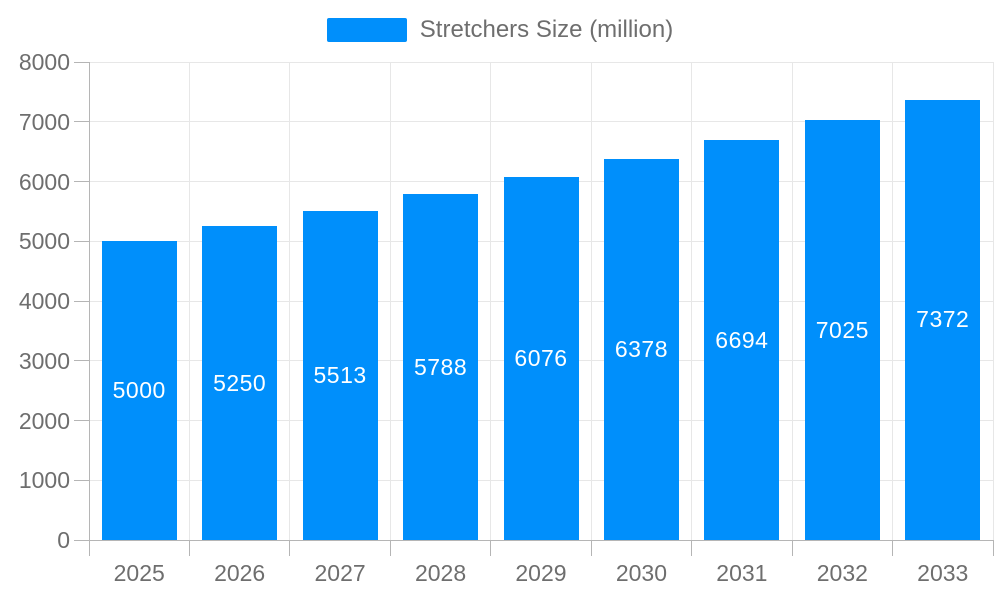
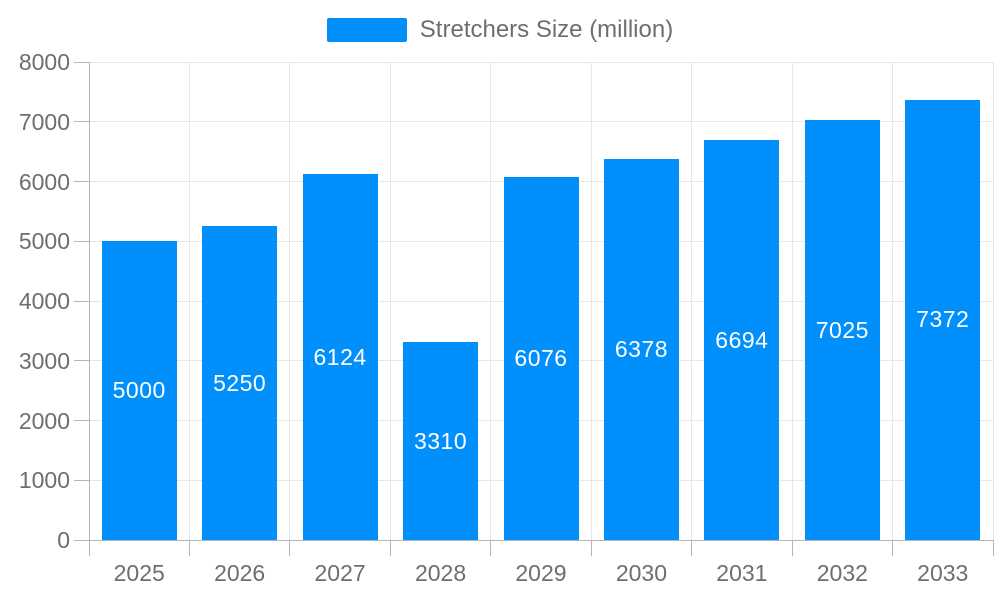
2027: 5513 -> 6124
2028: 5788 -> 3310
